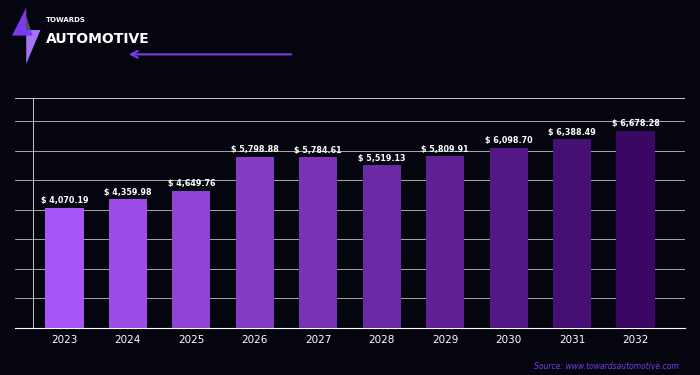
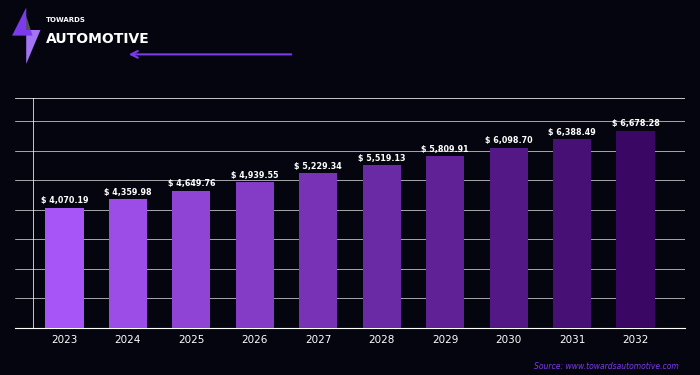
2026: 5,798.88 -> 4,939.55
2027: 5,784.61 -> 5,229.34
